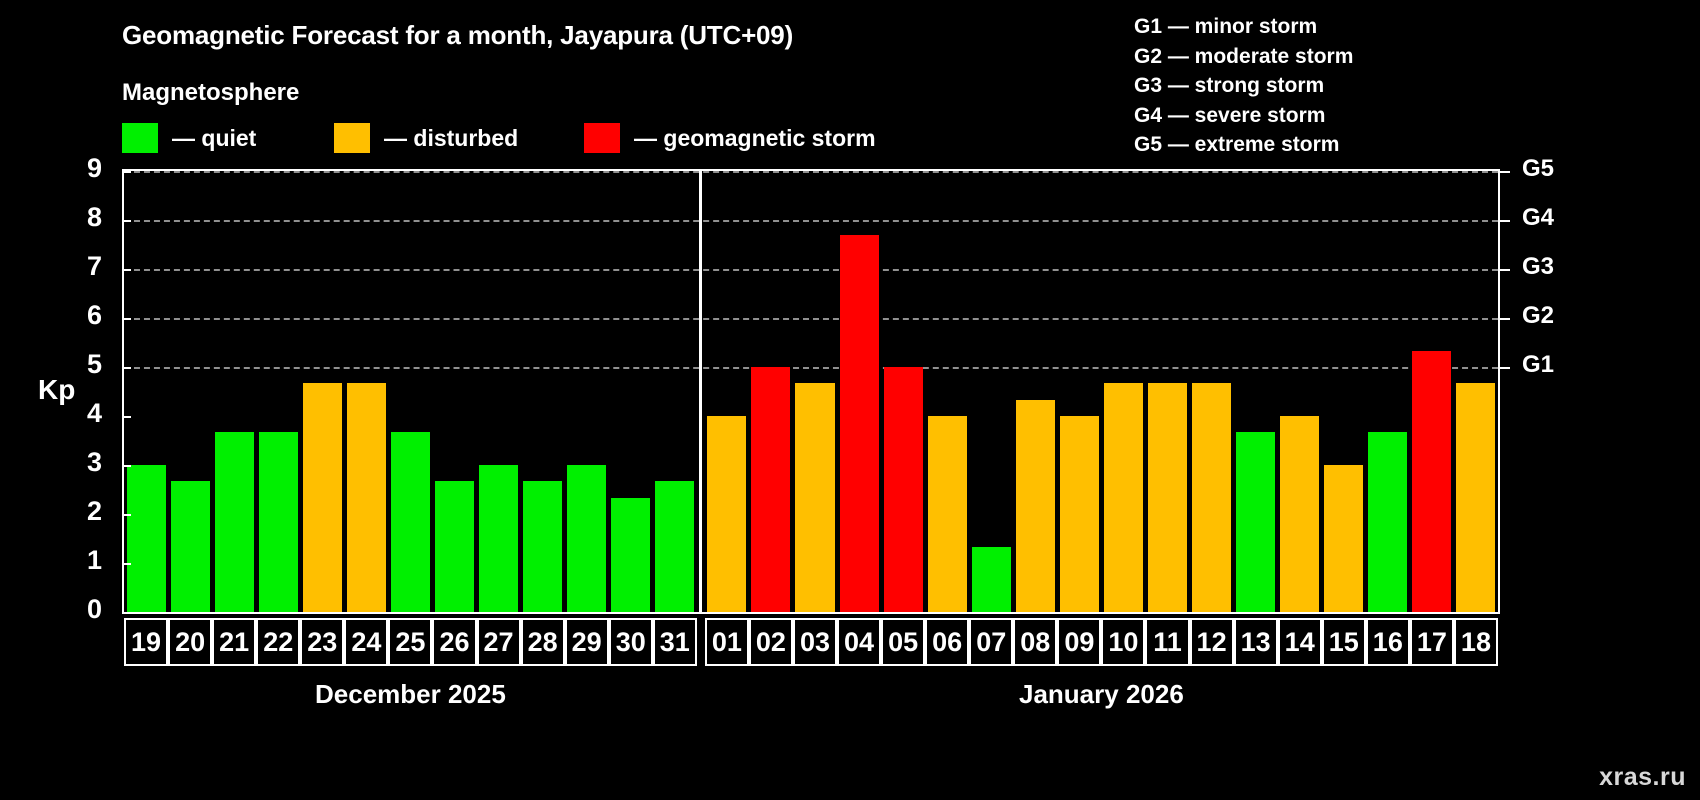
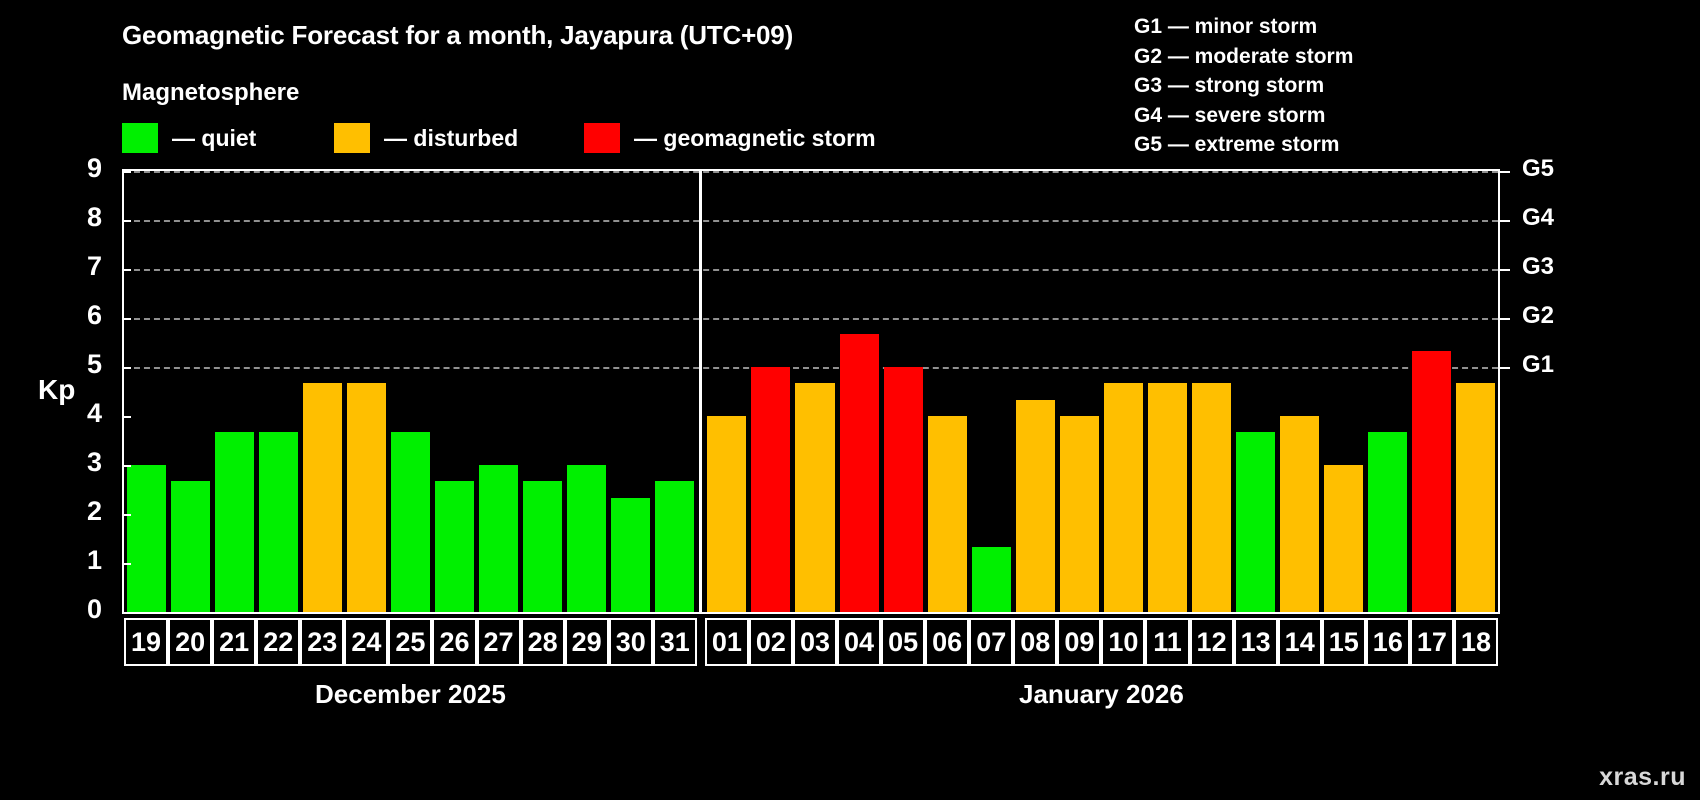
04: 7.7 -> 5.7
